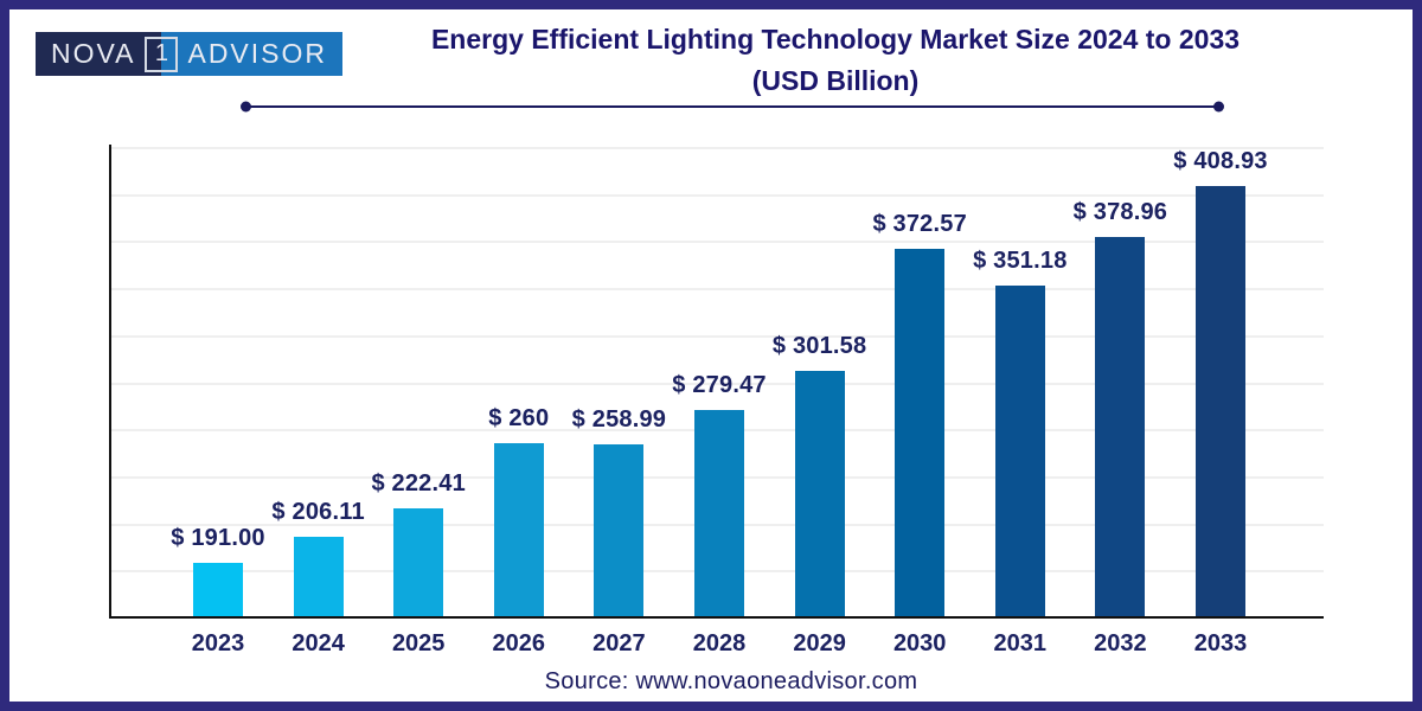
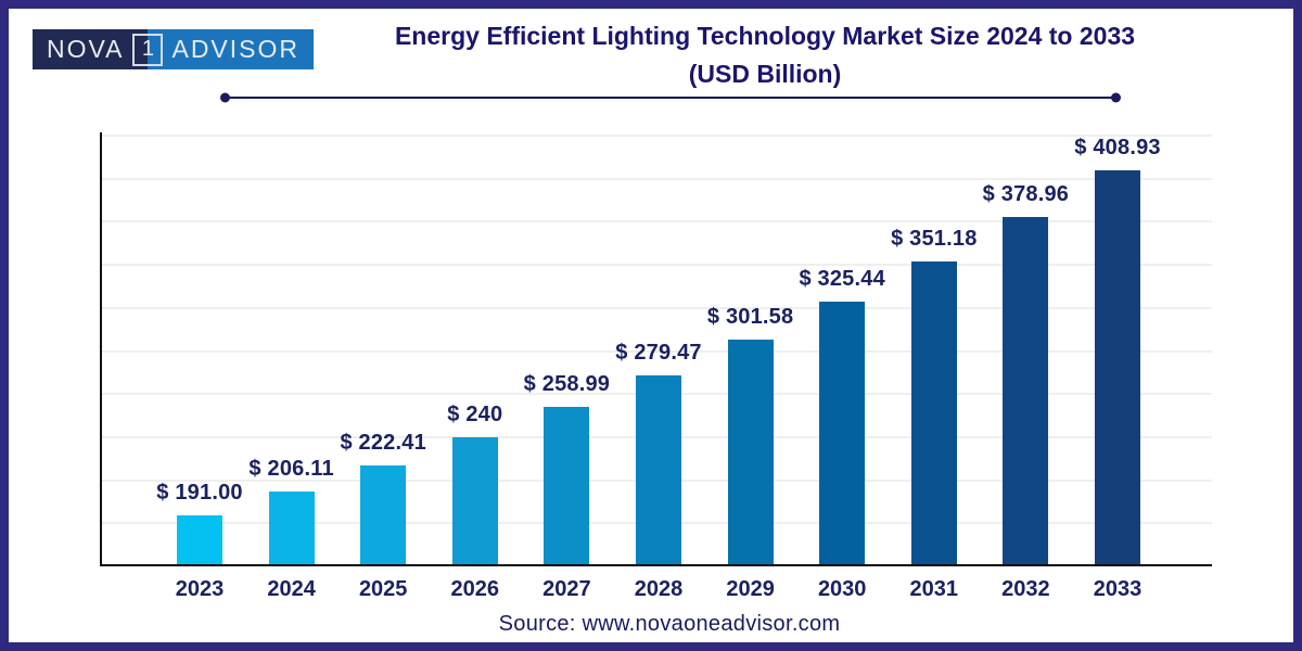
2026: 260 -> 240
2030: 372.57 -> 325.44
